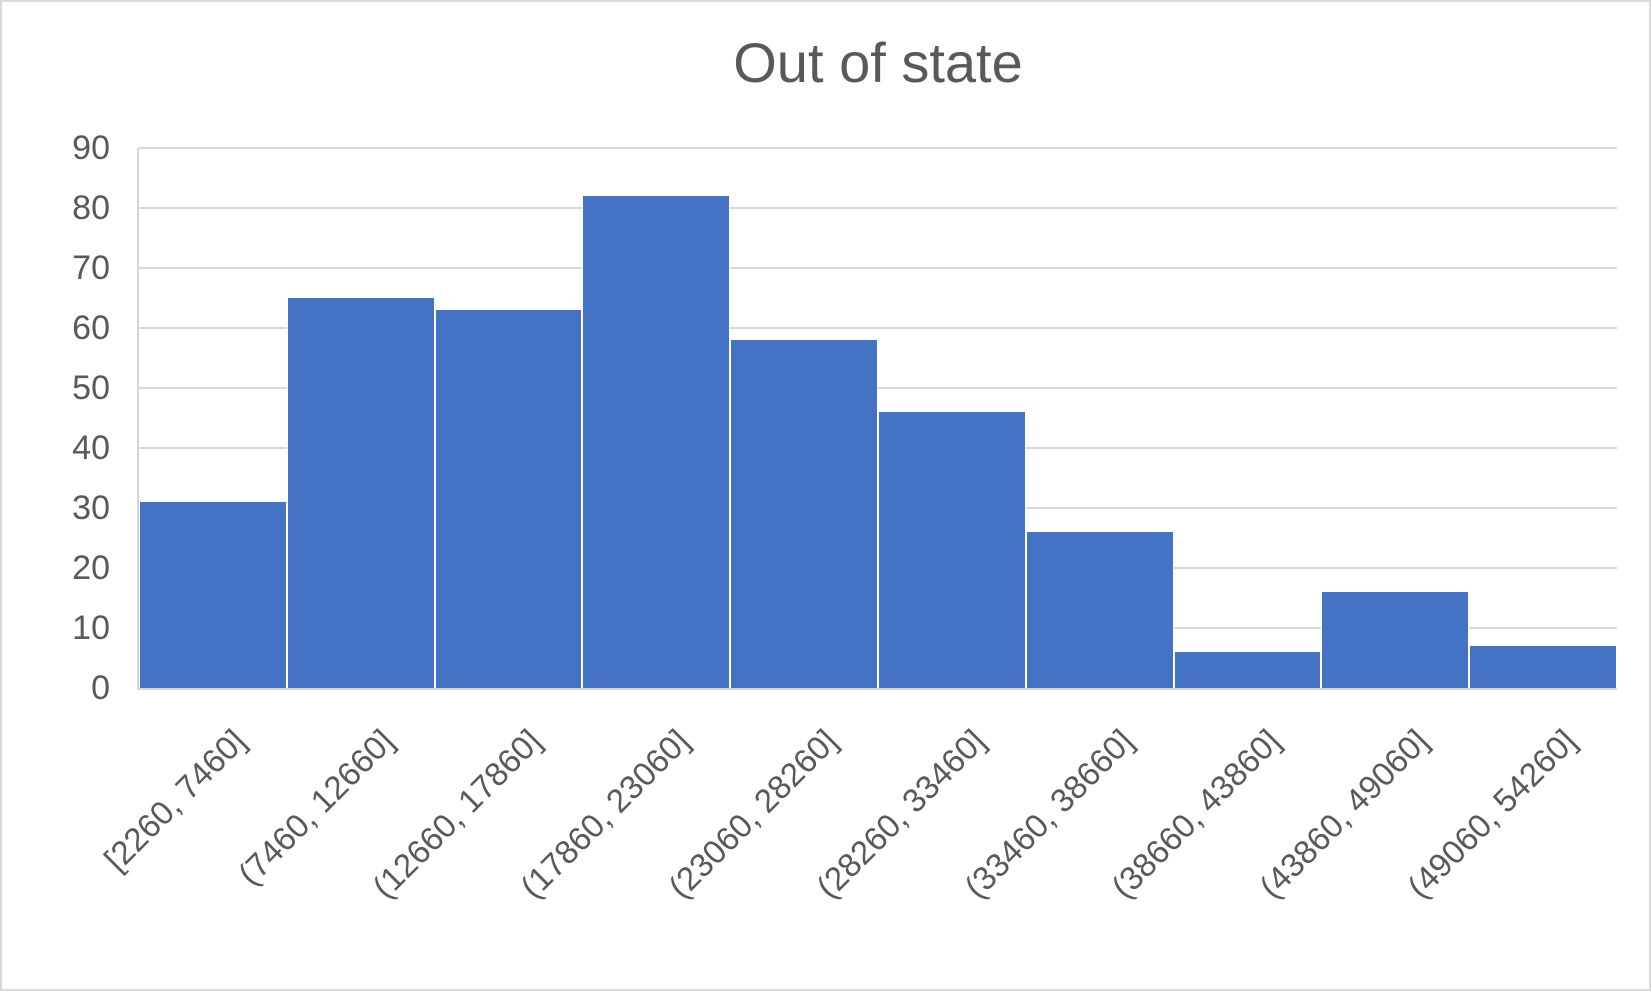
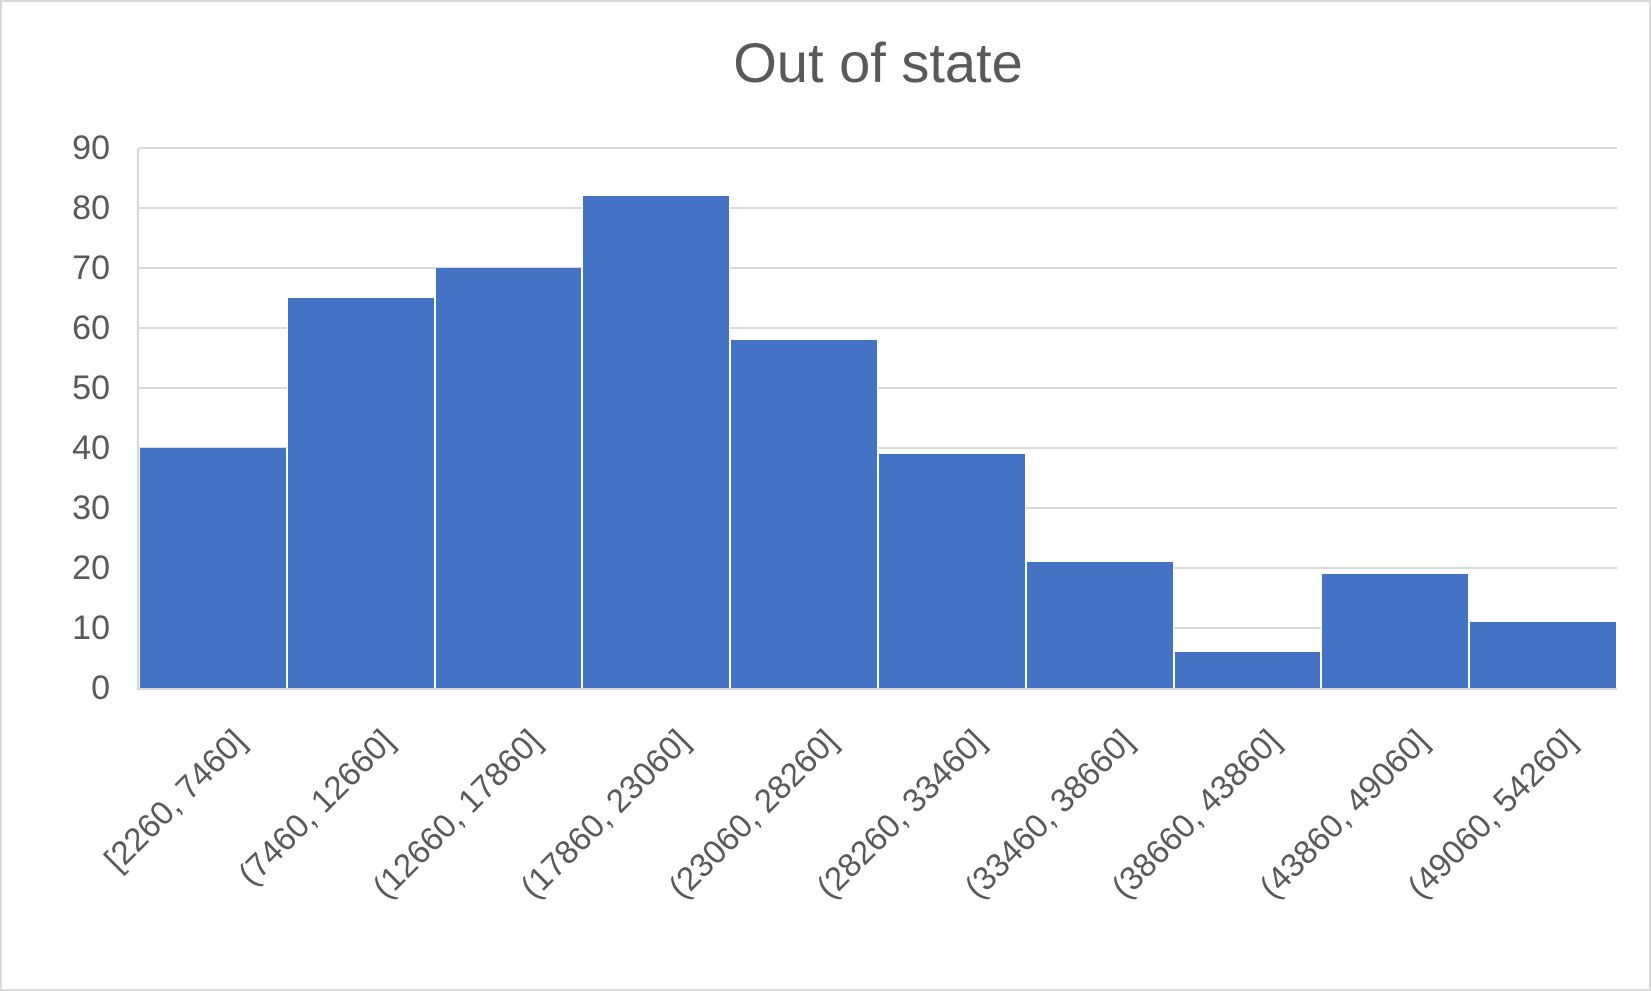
[2260, 7460]: 31 -> 40
(12660, 17860]: 63 -> 70
(28260, 33460]: 46 -> 39
(33460, 38660]: 26 -> 21
(43860, 49060]: 16 -> 19
(49060, 54260]: 7 -> 11
